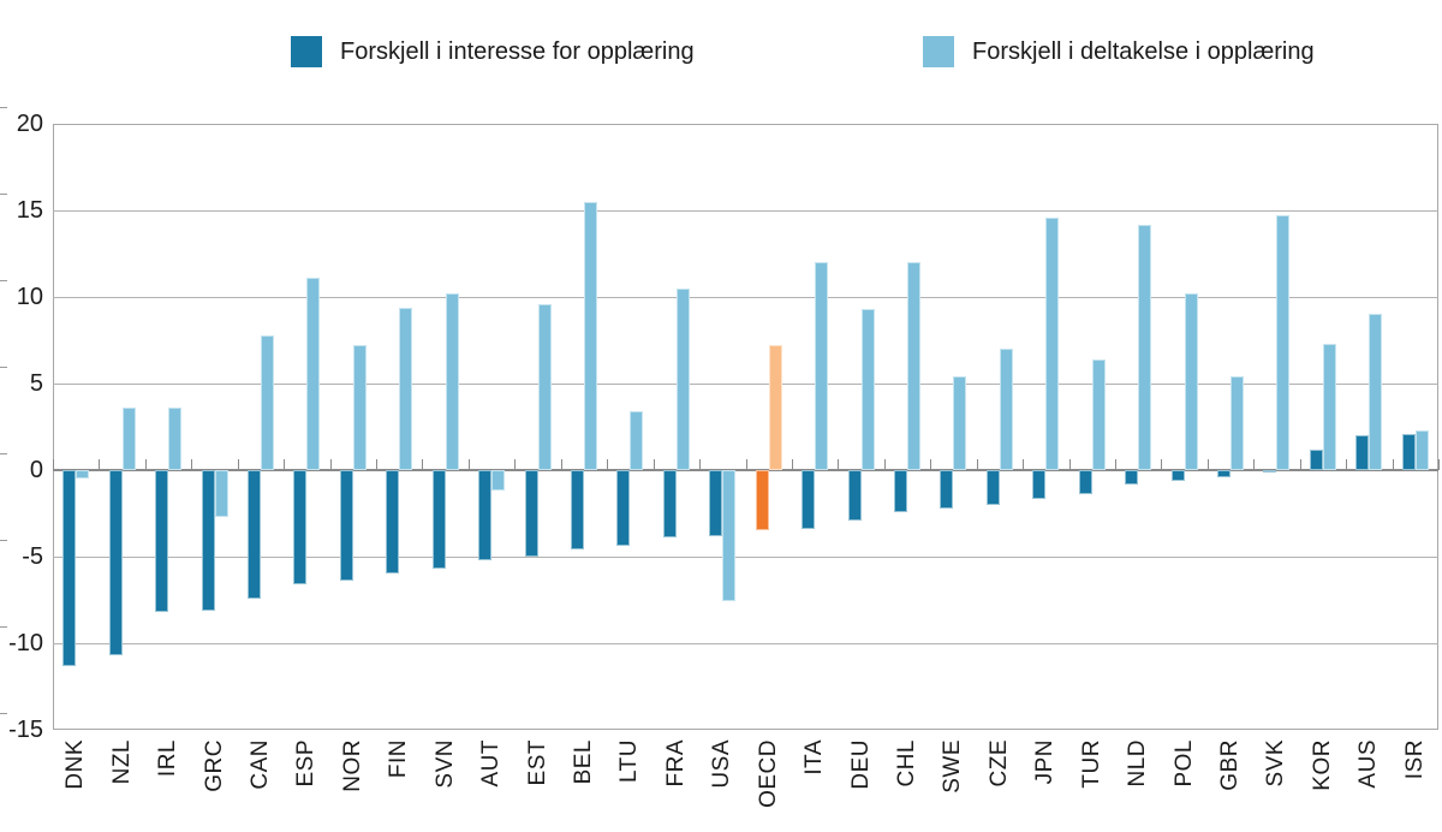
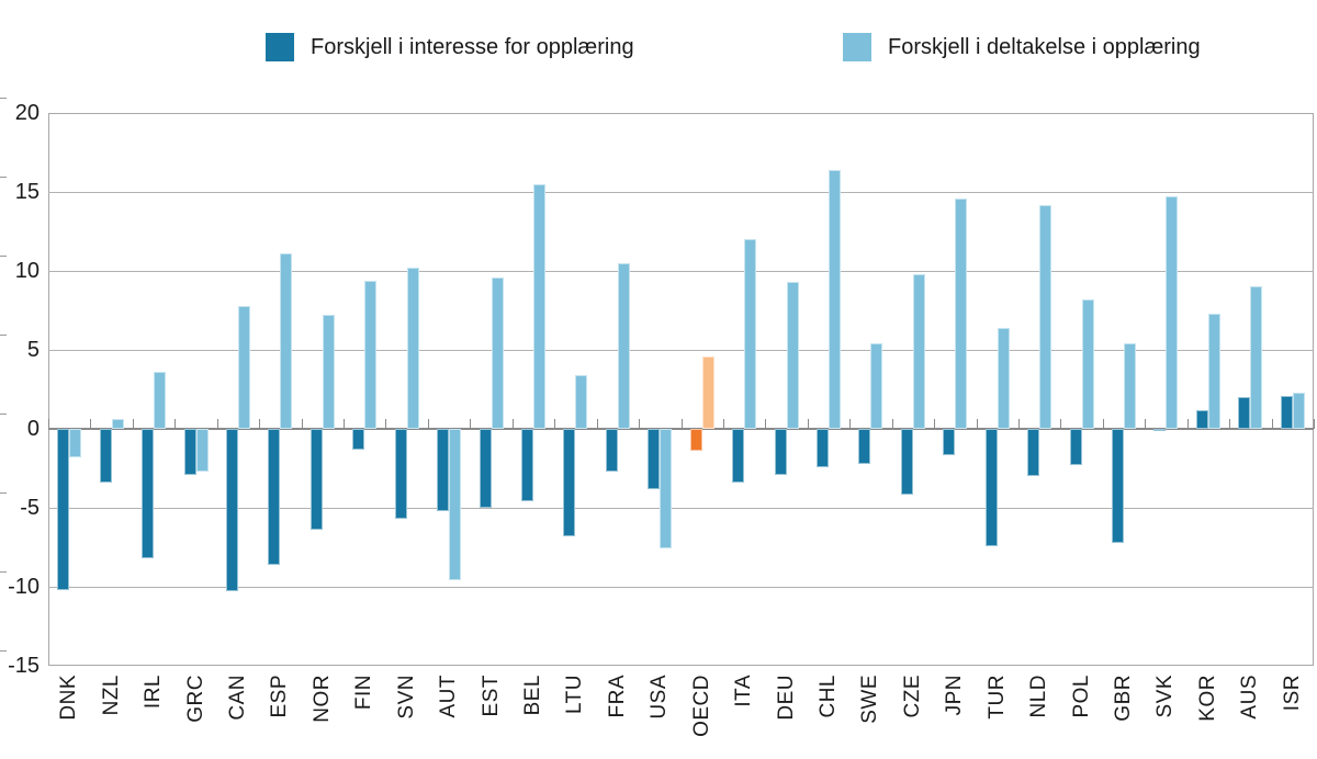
Forskjell i interesse for opplæring/DNK: -11.3 -> -10.2
Forskjell i deltakelse i opplæring/DNK: -0.5 -> -1.8
Forskjell i interesse for opplæring/NZL: -10.7 -> -3.4
Forskjell i deltakelse i opplæring/NZL: 3.6 -> 0.6
Forskjell i interesse for opplæring/GRC: -8.1 -> -2.9
Forskjell i interesse for opplæring/CAN: -7.4 -> -10.3
Forskjell i interesse for opplæring/ESP: -6.6 -> -8.6
Forskjell i interesse for opplæring/FIN: -6.0 -> -1.3
Forskjell i deltakelse i opplæring/AUT: -1.2 -> -9.6
Forskjell i interesse for opplæring/LTU: -4.4 -> -6.8
Forskjell i interesse for opplæring/FRA: -3.9 -> -2.7
Forskjell i interesse for opplæring/OECD: -3.5 -> -1.4
Forskjell i deltakelse i opplæring/OECD: 7.2 -> 4.6
Forskjell i deltakelse i opplæring/CHL: 12.0 -> 16.4
Forskjell i interesse for opplæring/CZE: -2.0 -> -4.2
Forskjell i deltakelse i opplæring/CZE: 7.0 -> 9.8
Forskjell i interesse for opplæring/TUR: -1.4 -> -7.4
Forskjell i interesse for opplæring/NLD: -0.8 -> -3.0
Forskjell i interesse for opplæring/POL: -0.6 -> -2.3
Forskjell i deltakelse i opplæring/POL: 10.2 -> 8.2
Forskjell i interesse for opplæring/GBR: -0.4 -> -7.2
